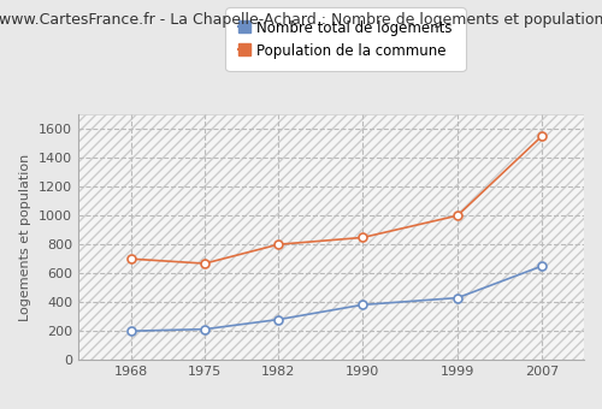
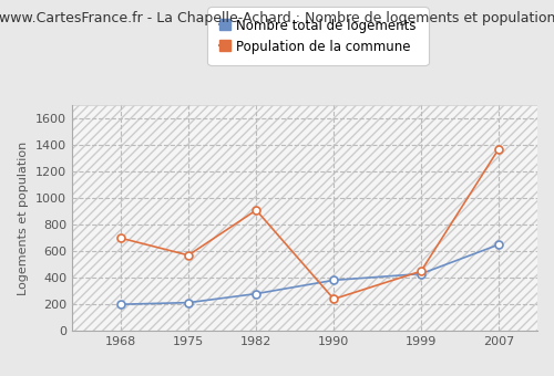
Population de la commune/1975: 670 -> 570
Population de la commune/1982: 800 -> 910
Population de la commune/1990: 850 -> 240
Population de la commune/1999: 1000 -> 450
Population de la commune/2007: 1550 -> 1370
